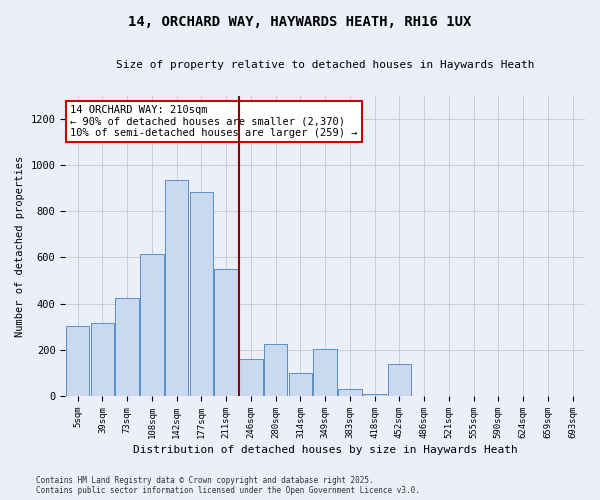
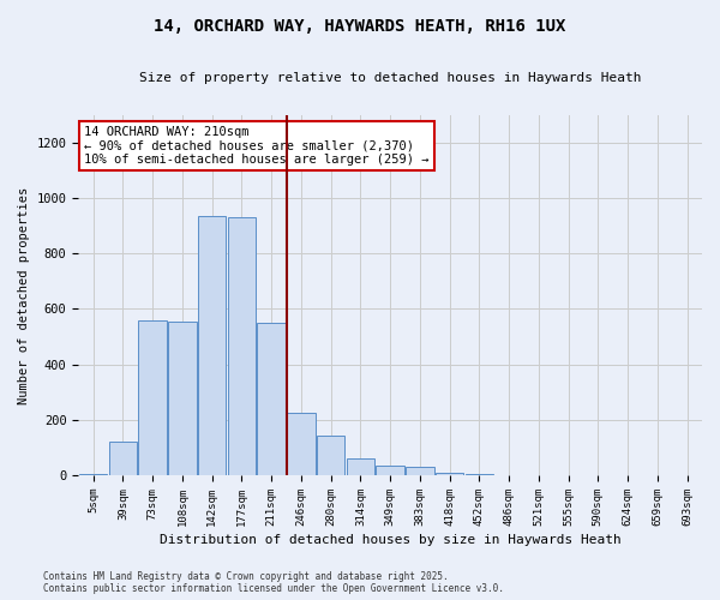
5sqm: 305 -> 5
39sqm: 315 -> 120
73sqm: 425 -> 560
108sqm: 615 -> 555
177sqm: 885 -> 930
246sqm: 160 -> 225
280sqm: 225 -> 145
314sqm: 100 -> 60
349sqm: 205 -> 35
452sqm: 140 -> 3
